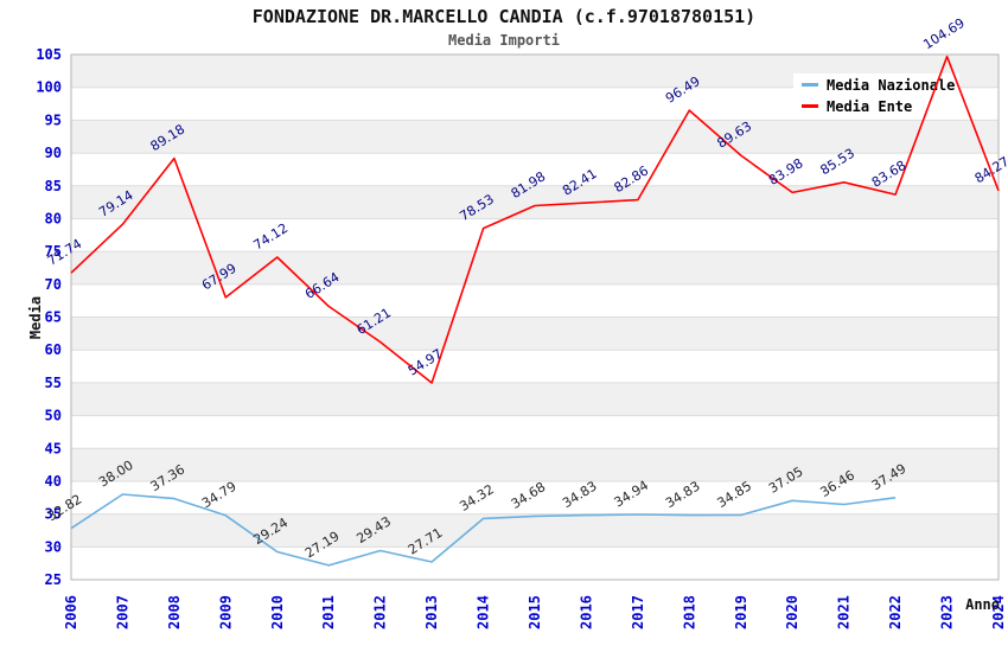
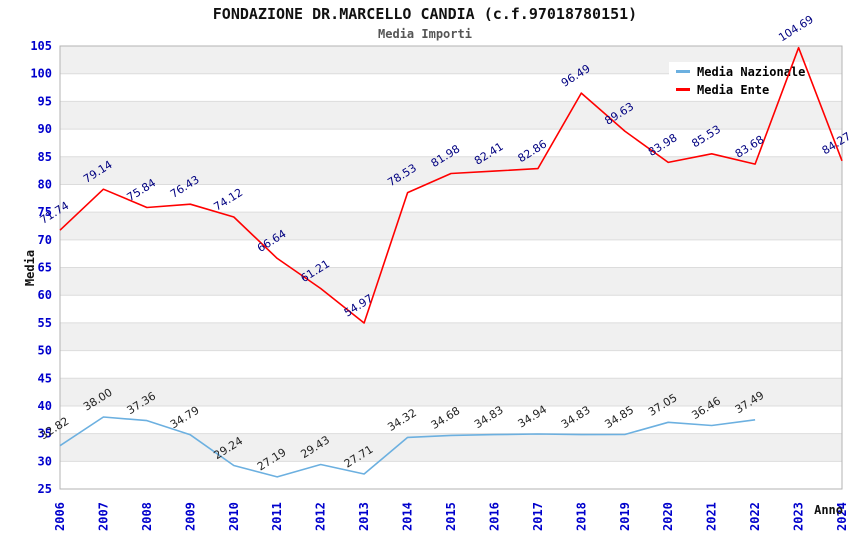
Media Ente/2008: 89.18 -> 75.84
Media Ente/2009: 67.99 -> 76.43
